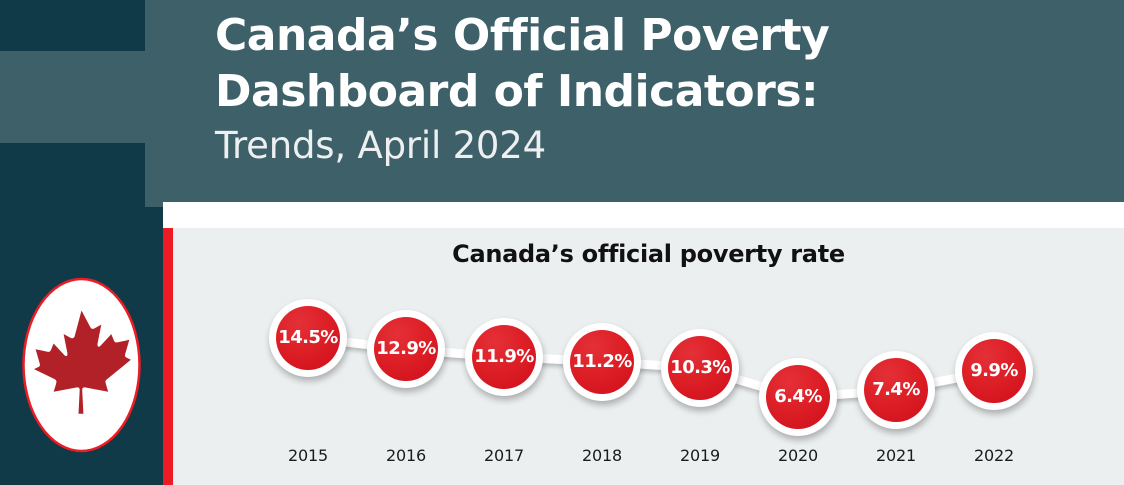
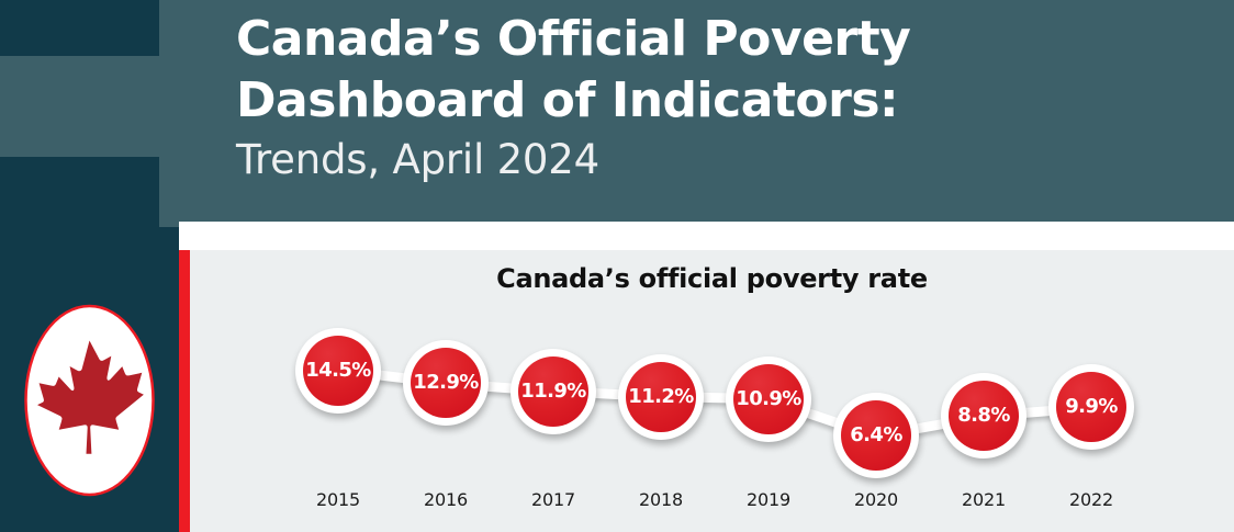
2019: 10.3% -> 10.9%
2021: 7.4% -> 8.8%
